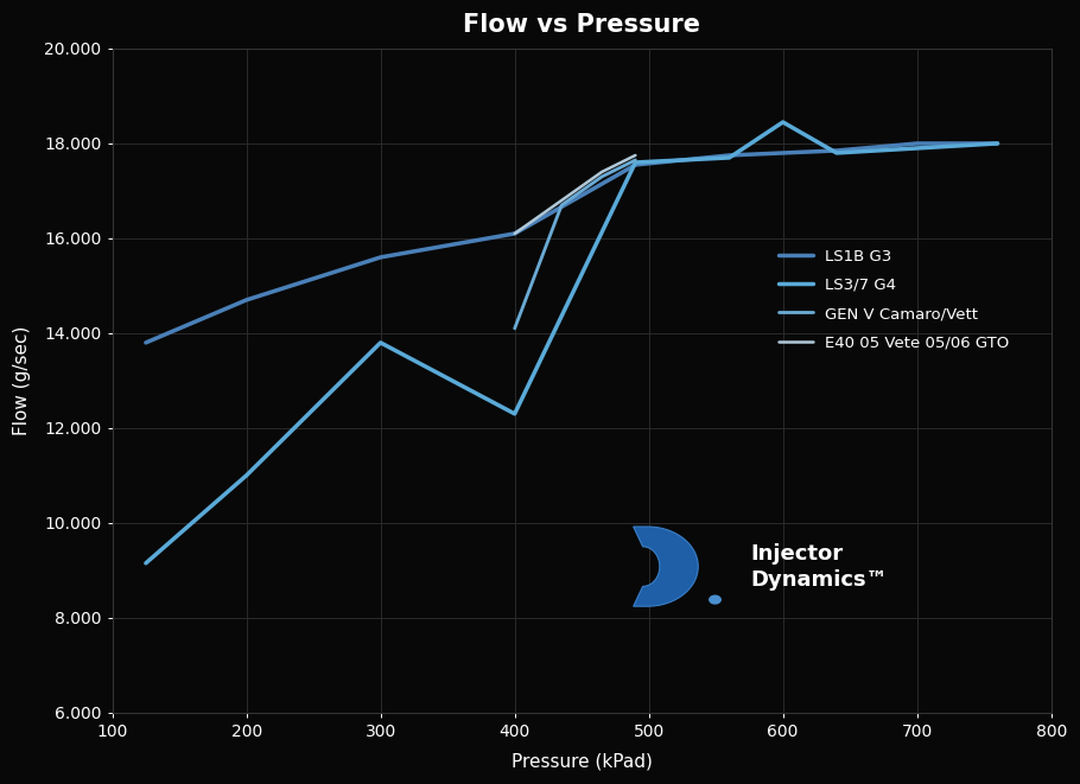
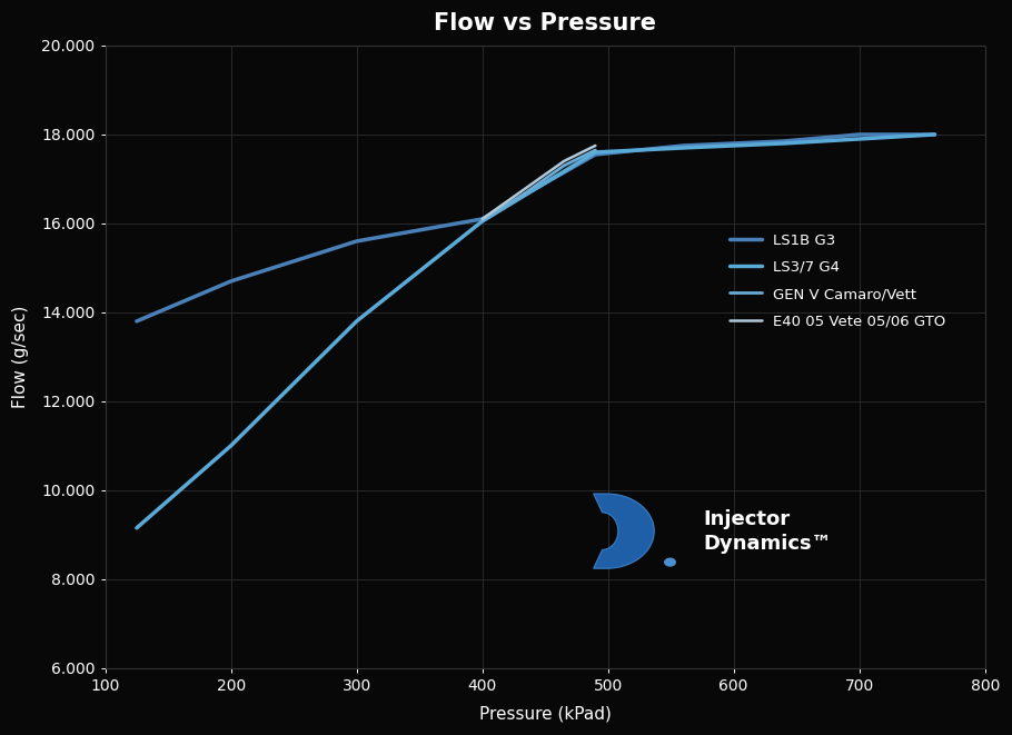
LS3/7 G4/400: 12.30 -> 16.05
GEN V Camaro/Vett/400: 14.10 -> 16.05
LS3/7 G4/600: 18.45 -> 17.75
